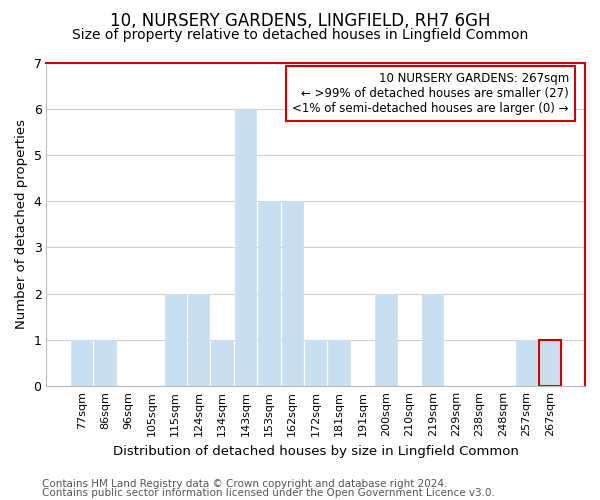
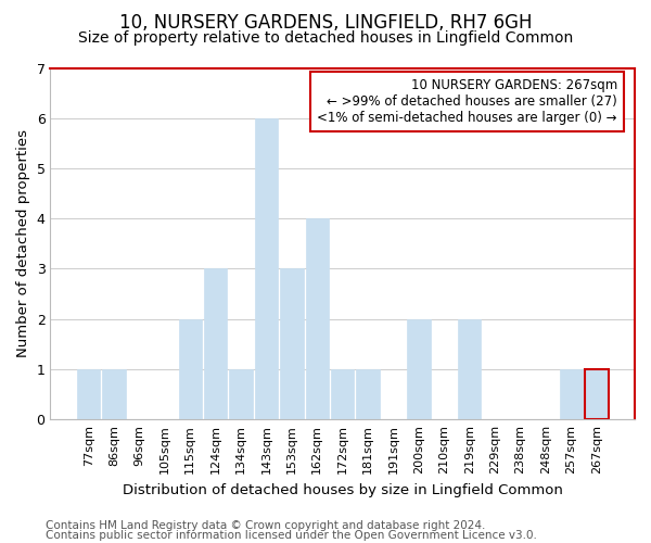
124sqm: 2 -> 3
153sqm: 4 -> 3
